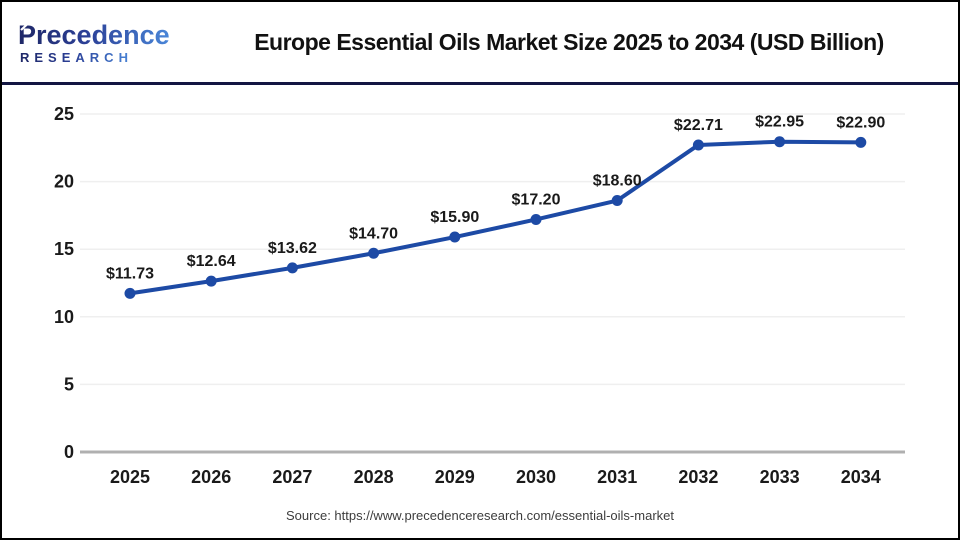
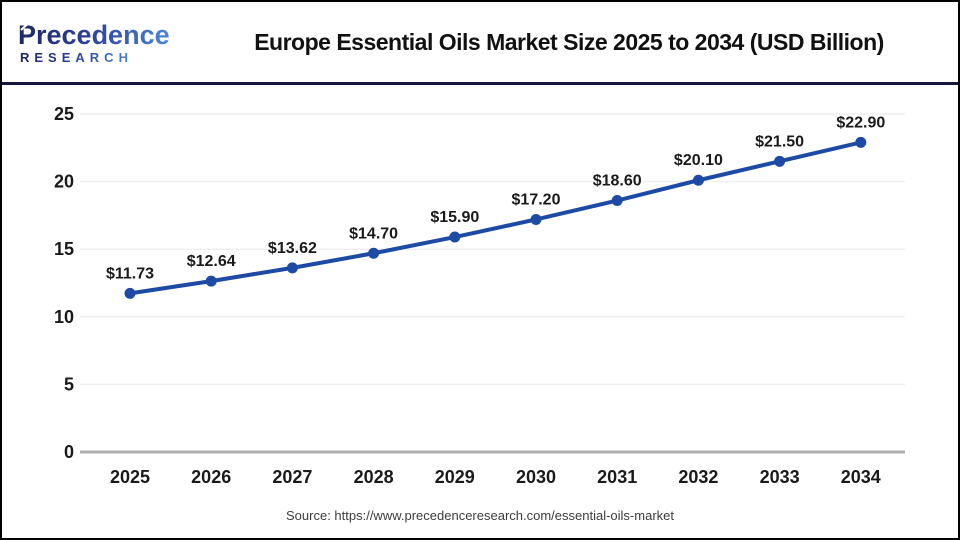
2032: $22.71 -> $20.10
2033: $22.95 -> $21.50
